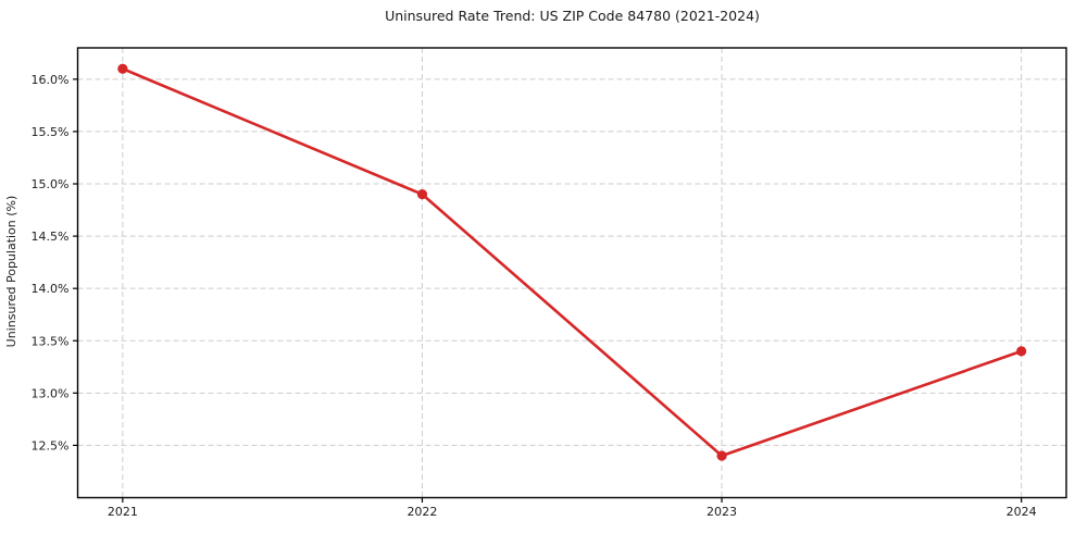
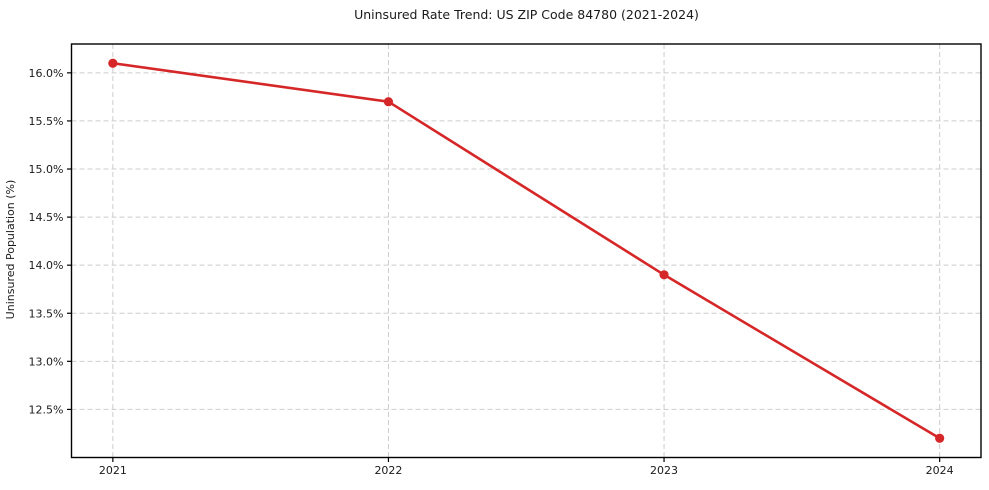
2022: 14.9% -> 15.7%
2023: 12.4% -> 13.9%
2024: 13.4% -> 12.2%
